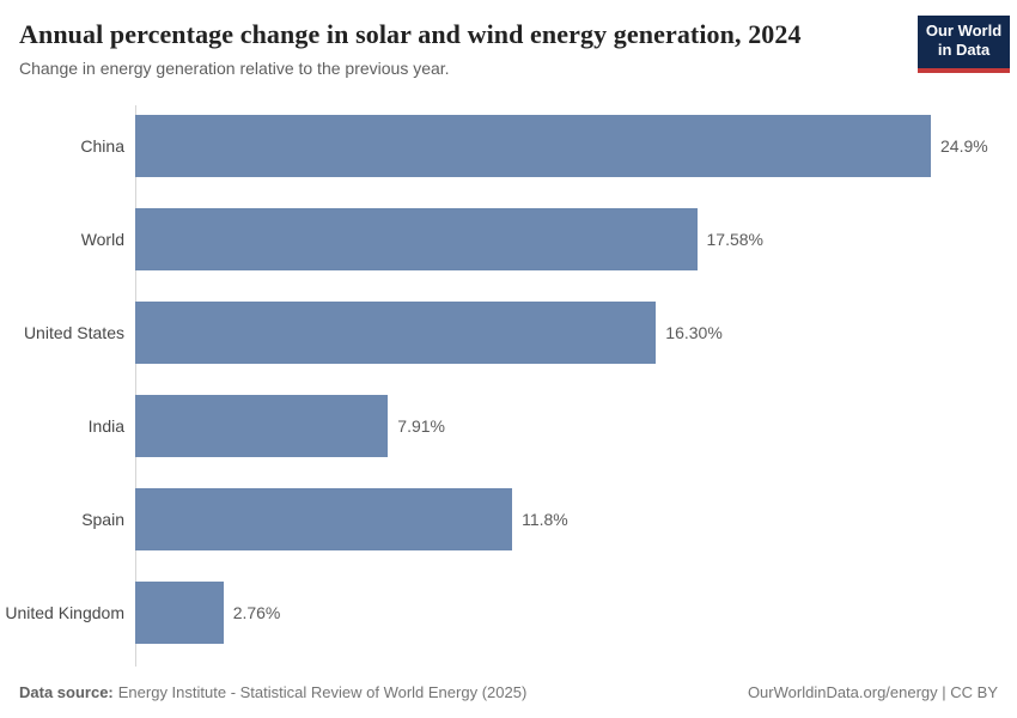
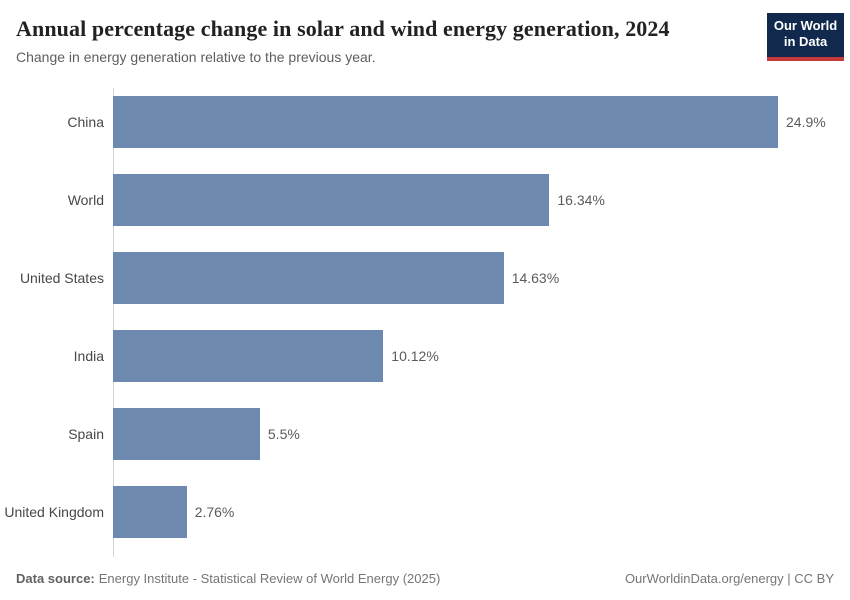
World: 17.58% -> 16.34%
United States: 16.30% -> 14.63%
India: 7.91% -> 10.12%
Spain: 11.8% -> 5.5%
